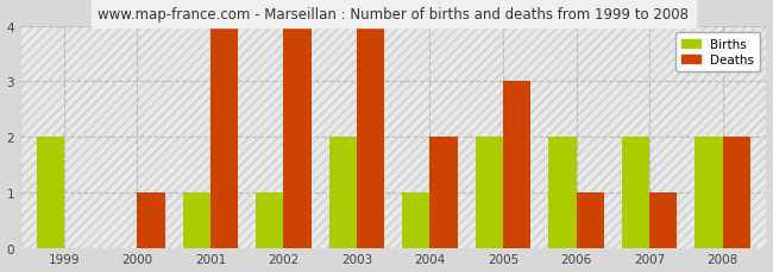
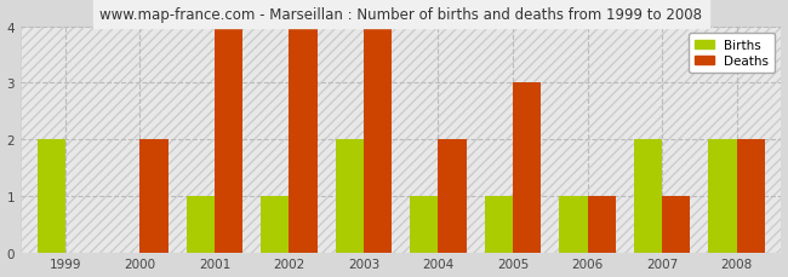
Deaths/2000: 1 -> 2
Births/2005: 2 -> 1
Births/2006: 2 -> 1
